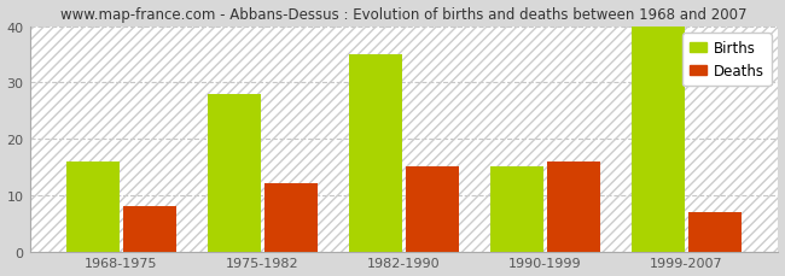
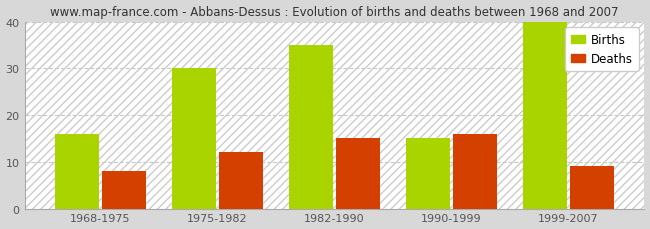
Births/1975-1982: 28 -> 30
Deaths/1999-2007: 7 -> 9
